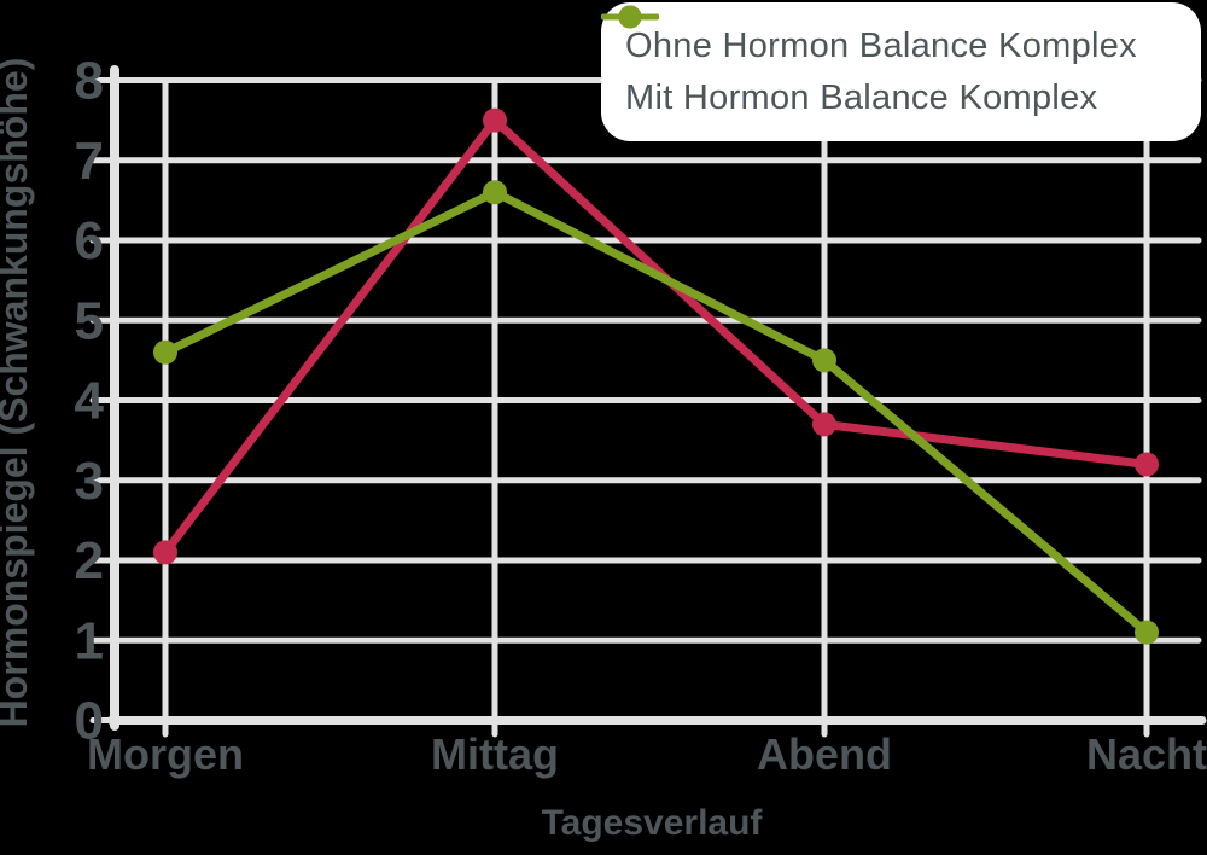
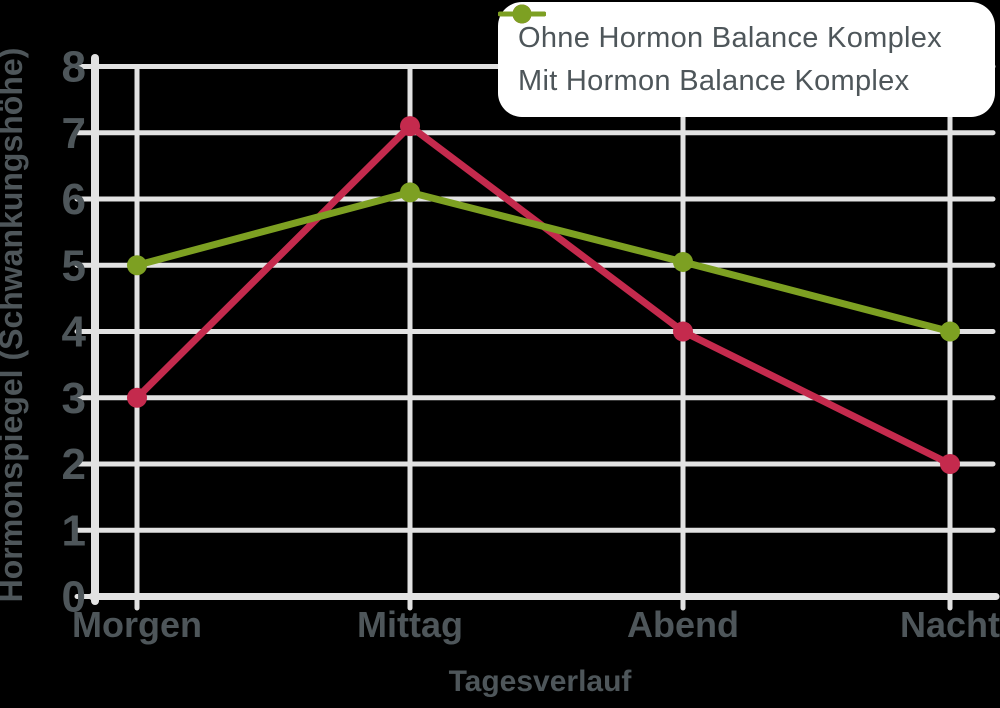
Ohne Hormon Balance Komplex/Morgen: 2.1 -> 3.0
Mit Hormon Balance Komplex/Morgen: 4.6 -> 5.0
Ohne Hormon Balance Komplex/Mittag: 7.5 -> 7.1
Mit Hormon Balance Komplex/Mittag: 6.6 -> 6.1
Ohne Hormon Balance Komplex/Abend: 3.7 -> 4.0
Mit Hormon Balance Komplex/Abend: 4.5 -> 5.0
Ohne Hormon Balance Komplex/Nacht: 3.2 -> 2.0
Mit Hormon Balance Komplex/Nacht: 1.1 -> 4.0
